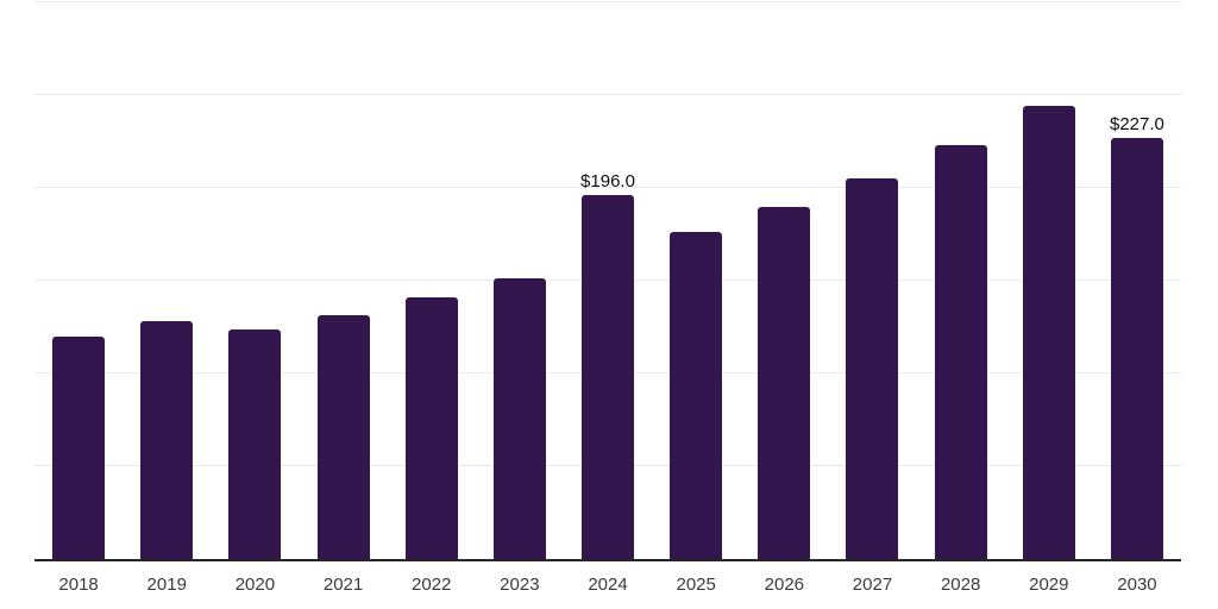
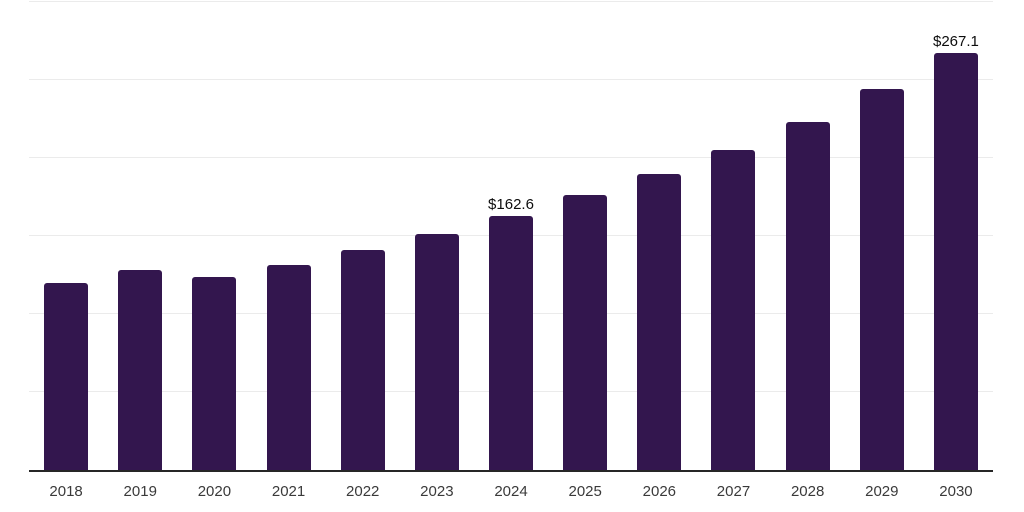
2024: $196.0 -> $162.6
2030: $227.0 -> $267.1
